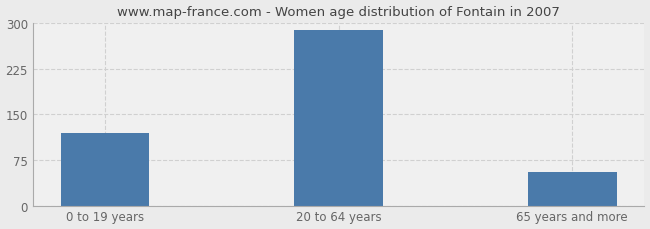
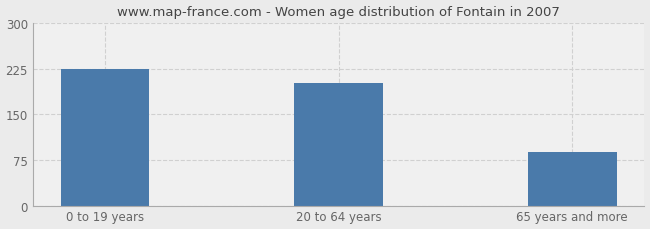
0 to 19 years: 120 -> 224
20 to 64 years: 288 -> 202
65 years and more: 55 -> 88
